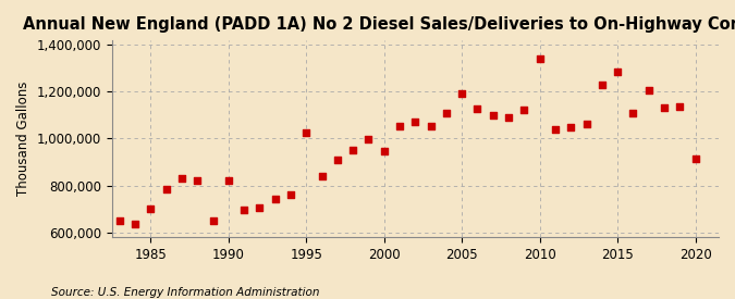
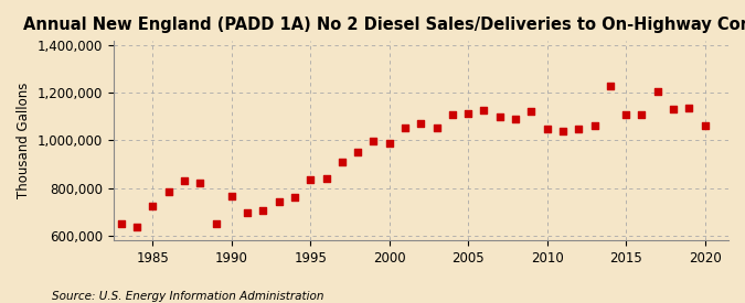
1985: 700,000 -> 725,000
1990: 820,000 -> 765,000
1995: 1,025,000 -> 835,000
2000: 945,000 -> 990,000
2005: 1,190,000 -> 1,115,000
2010: 1,340,000 -> 1,050,000
2015: 1,285,000 -> 1,110,000
2020: 915,000 -> 1,060,000
